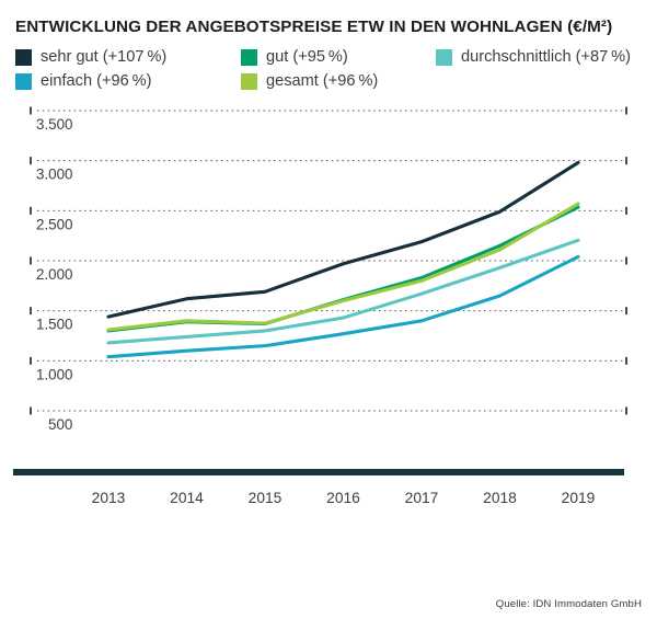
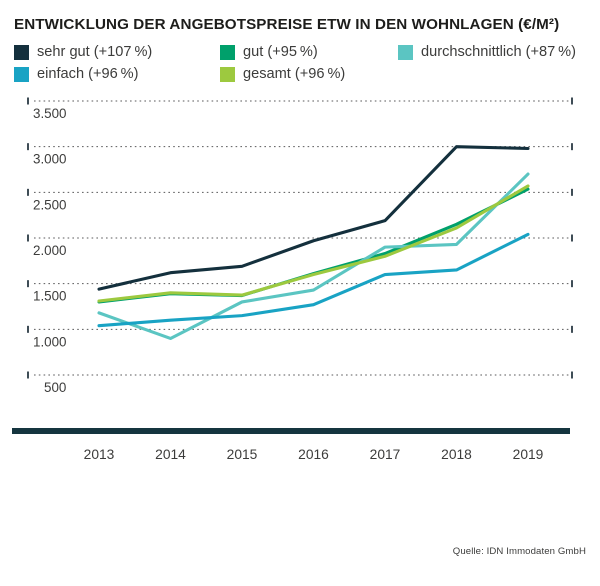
durchschnittlich (+87 %)/2014: 1200 -> 900
durchschnittlich (+87 %)/2017: 1700 -> 1900
einfach (+96 %)/2017: 1400 -> 1600
sehr gut (+107 %)/2018: 2500 -> 3000
durchschnittlich (+87 %)/2019: 2200 -> 2700
